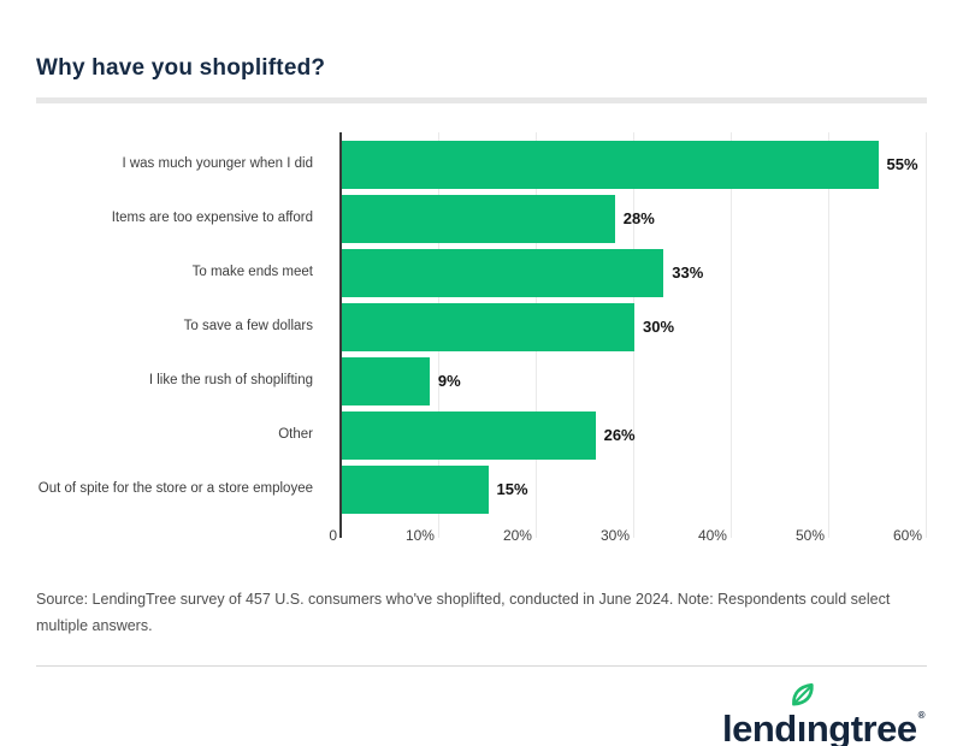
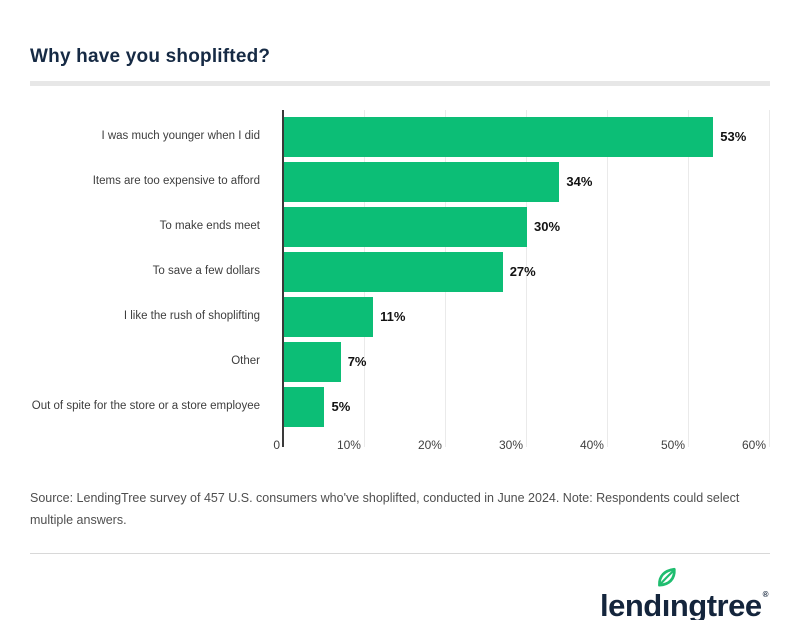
I was much younger when I did: 55% -> 53%
Items are too expensive to afford: 28% -> 34%
To make ends meet: 33% -> 30%
To save a few dollars: 30% -> 27%
I like the rush of shoplifting: 9% -> 11%
Other: 26% -> 7%
Out of spite for the store or a store employee: 15% -> 5%
